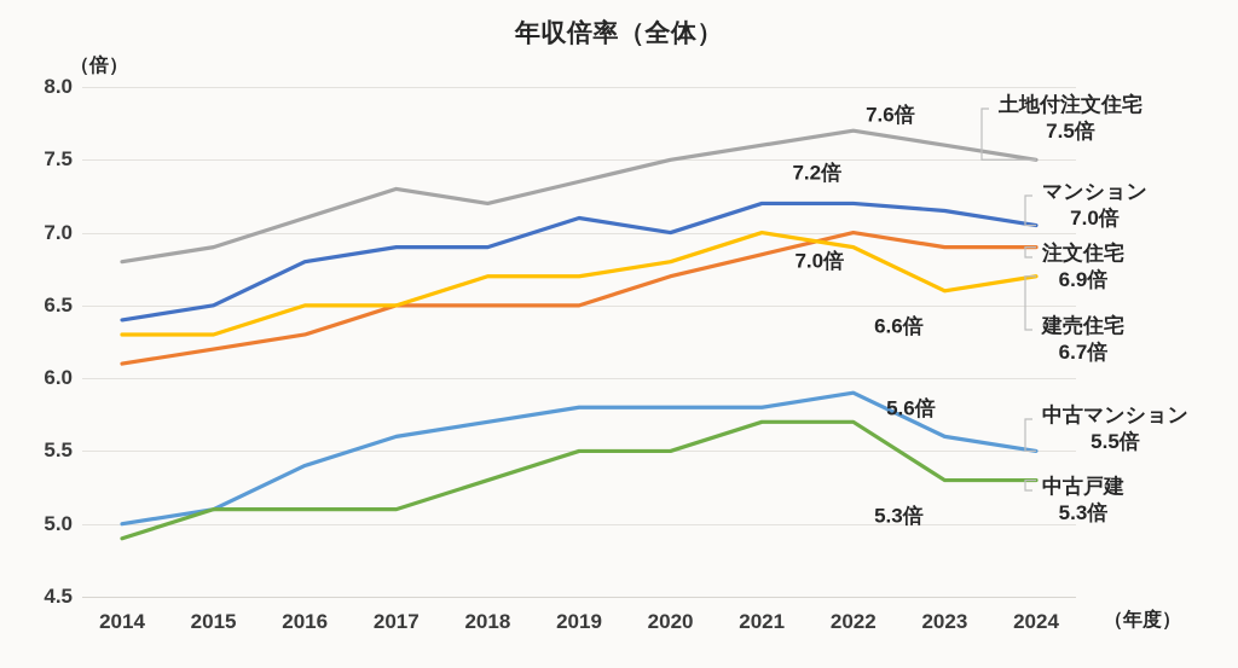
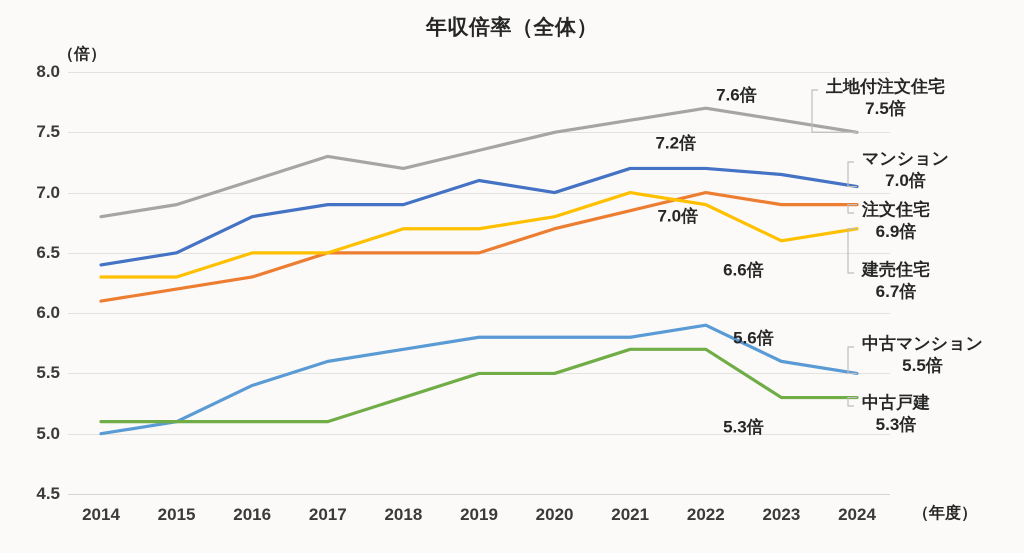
中古戸建/2014: 4.9 -> 5.1
